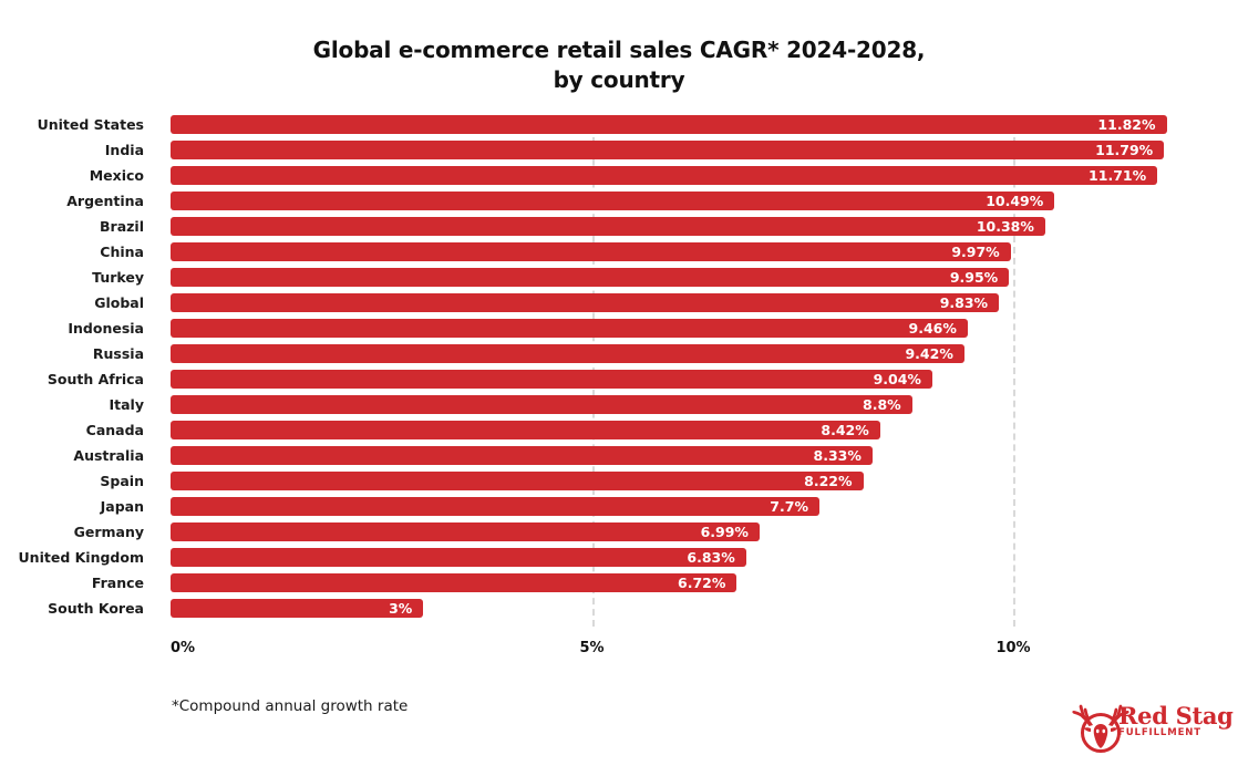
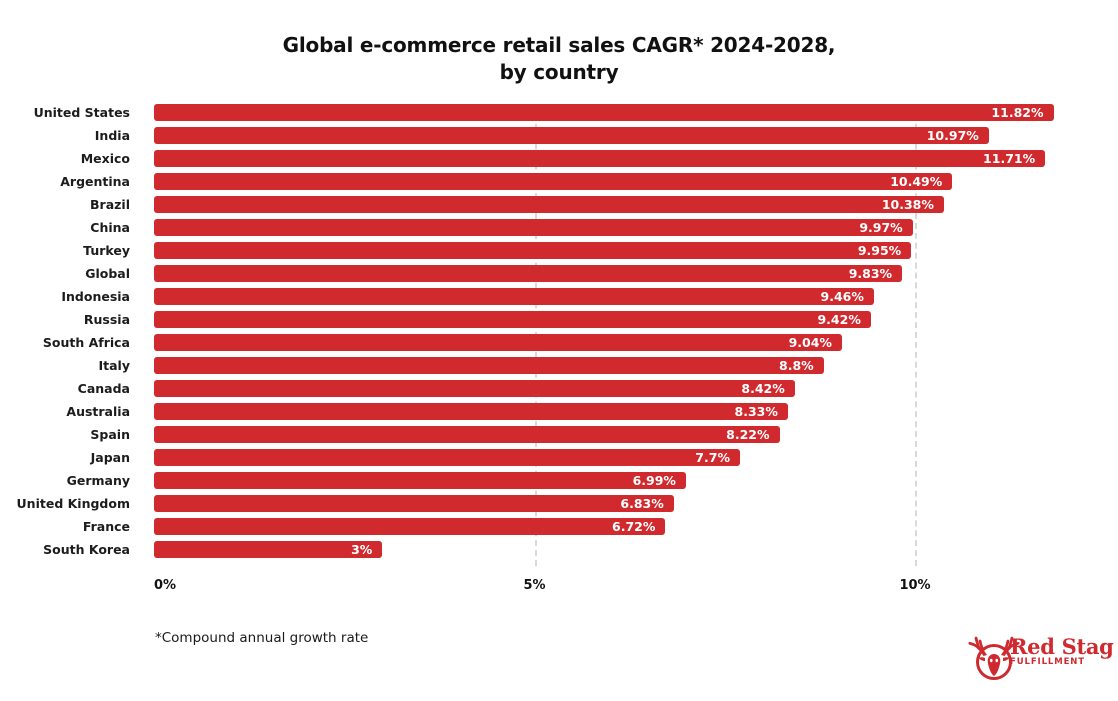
India: 11.79% -> 10.97%
